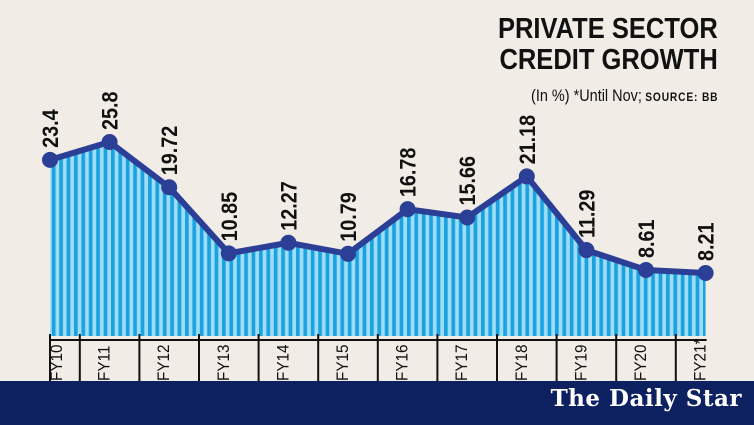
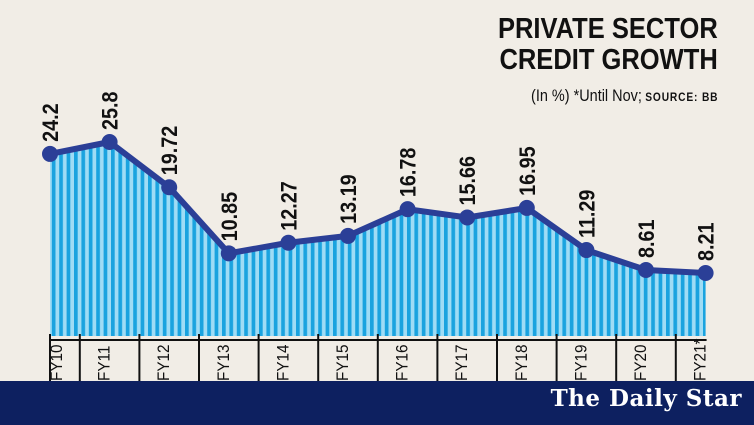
FY10: 23.4 -> 24.2
FY15: 10.79 -> 13.19
FY18: 21.18 -> 16.95
